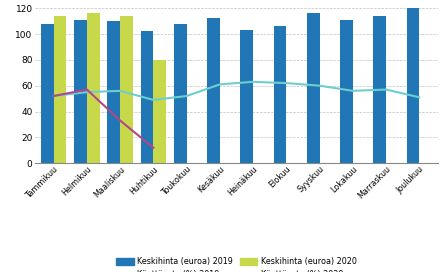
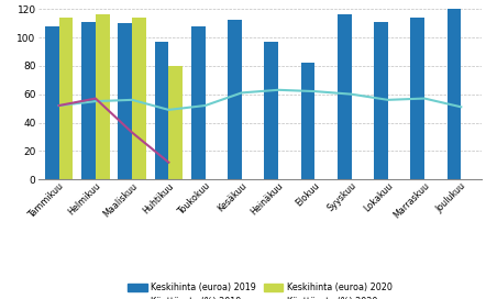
Keskihinta (euroa) 2019/Huhtikuu: 102 -> 97
Keskihinta (euroa) 2019/Heinäkuu: 103 -> 97
Keskihinta (euroa) 2019/Elokuu: 106 -> 82
